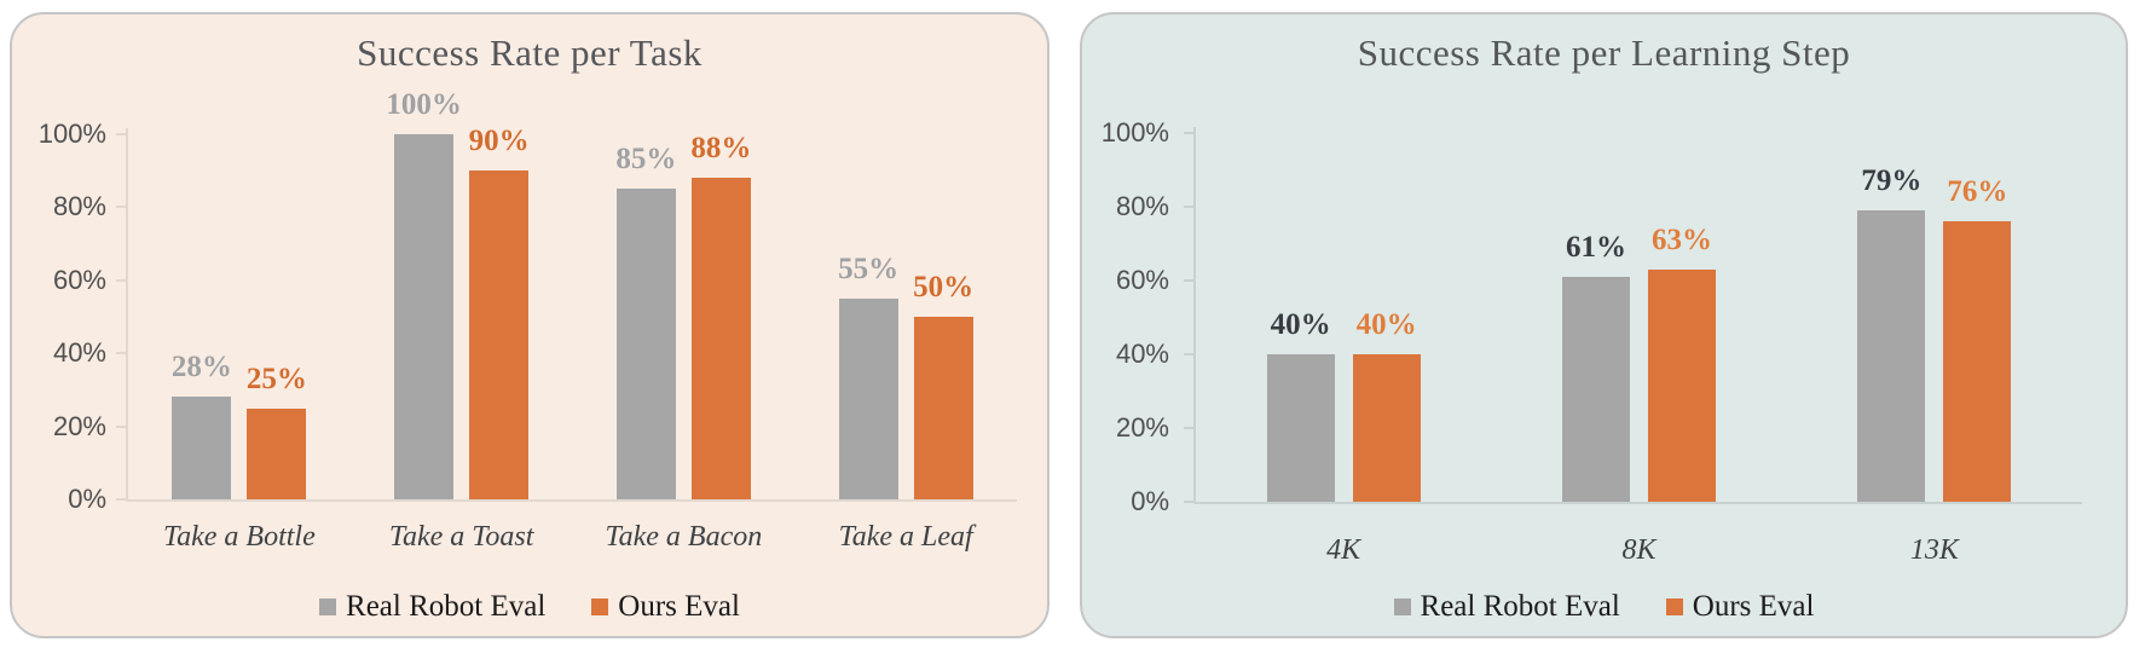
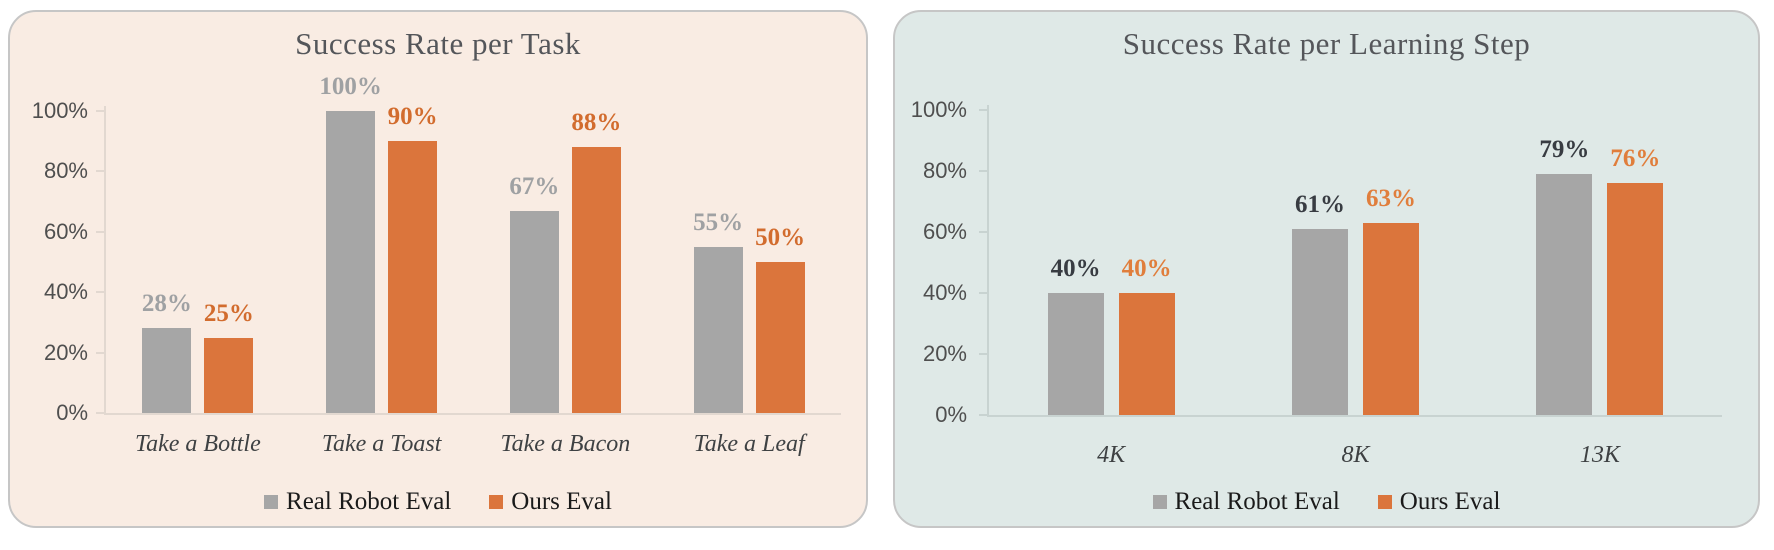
Success Rate per Task/Real Robot Eval/Take a Bacon: 85% -> 67%
